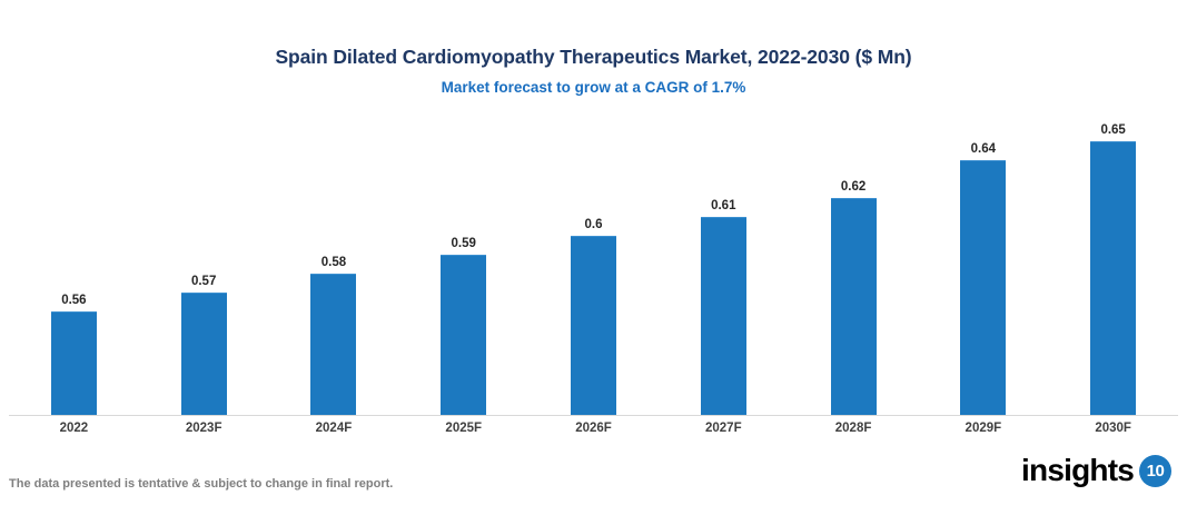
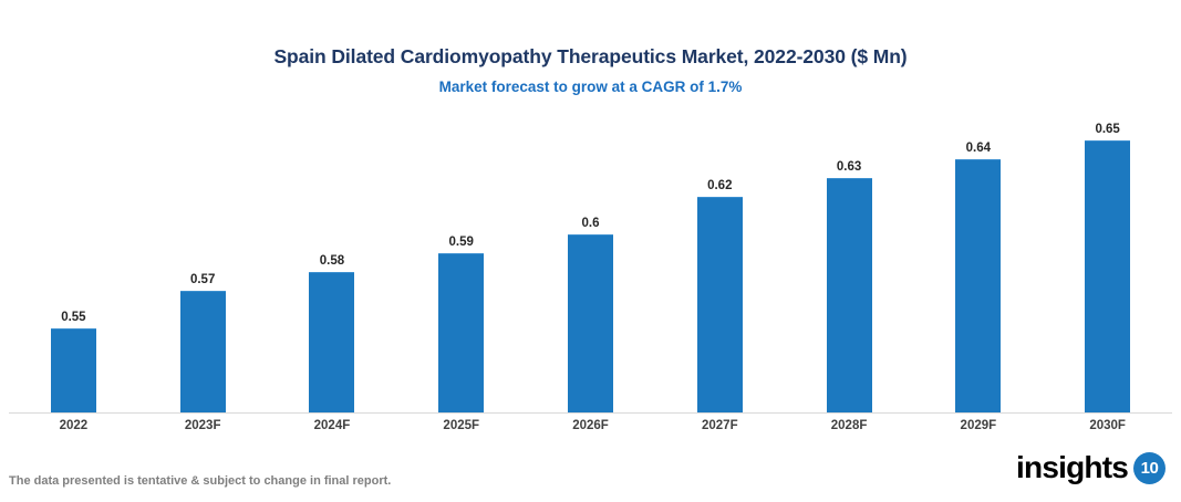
2022: 0.56 -> 0.55
2027F: 0.61 -> 0.62
2028F: 0.62 -> 0.63
